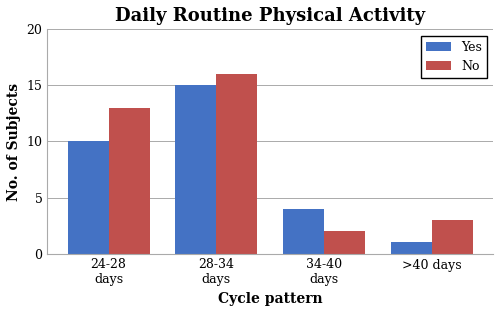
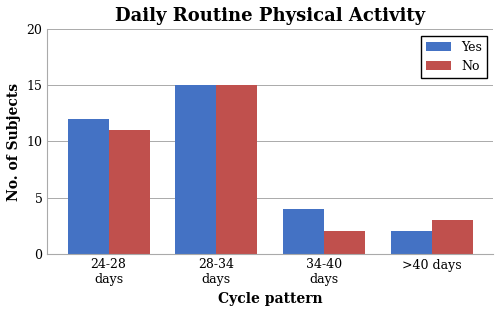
Yes/24-28 days: 10 -> 12
No/24-28 days: 13 -> 11
No/28-34 days: 16 -> 15
Yes/>40 days: 1 -> 2
